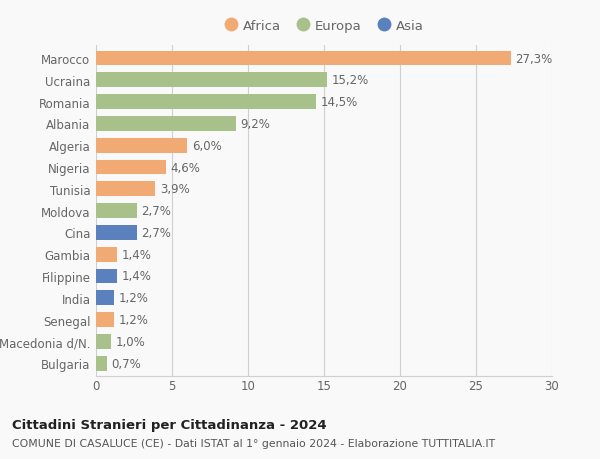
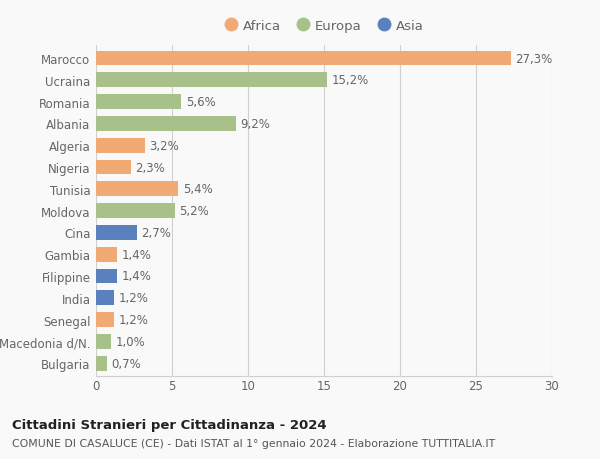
Romania: 14,5% -> 5,6%
Algeria: 6,0% -> 3,2%
Nigeria: 4,6% -> 2,3%
Tunisia: 3,9% -> 5,4%
Moldova: 2,7% -> 5,2%
